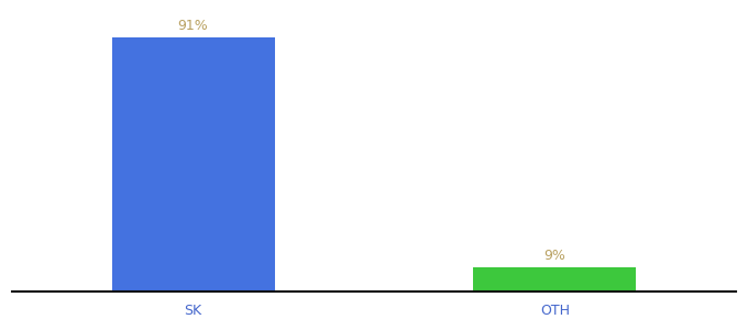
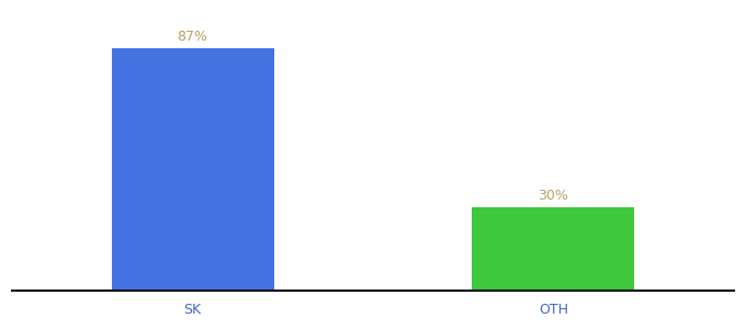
SK: 91% -> 87%
OTH: 9% -> 30%
